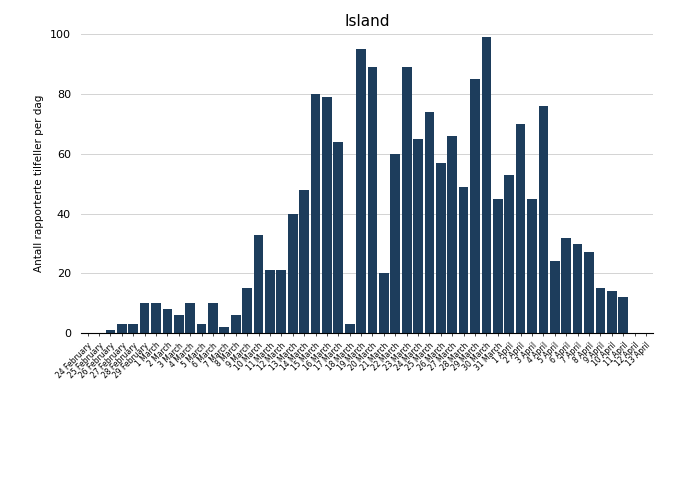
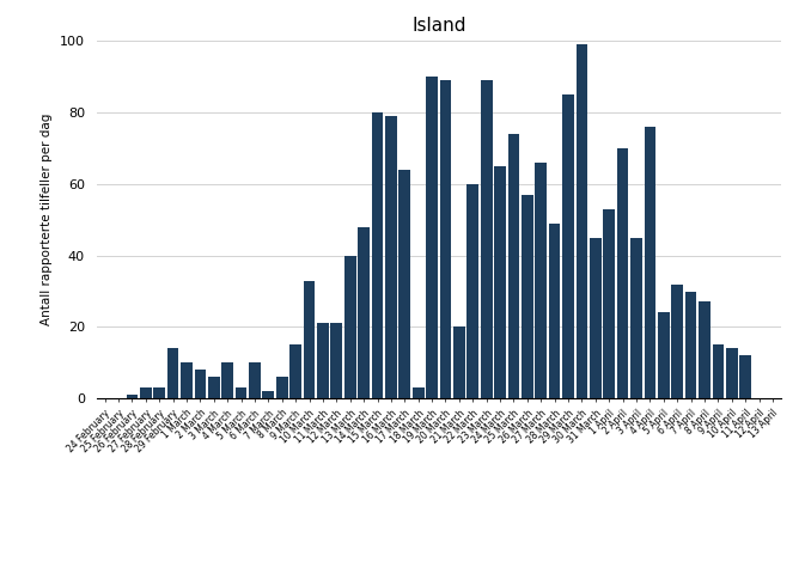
29 February: 10 -> 14
19 March: 95 -> 90
